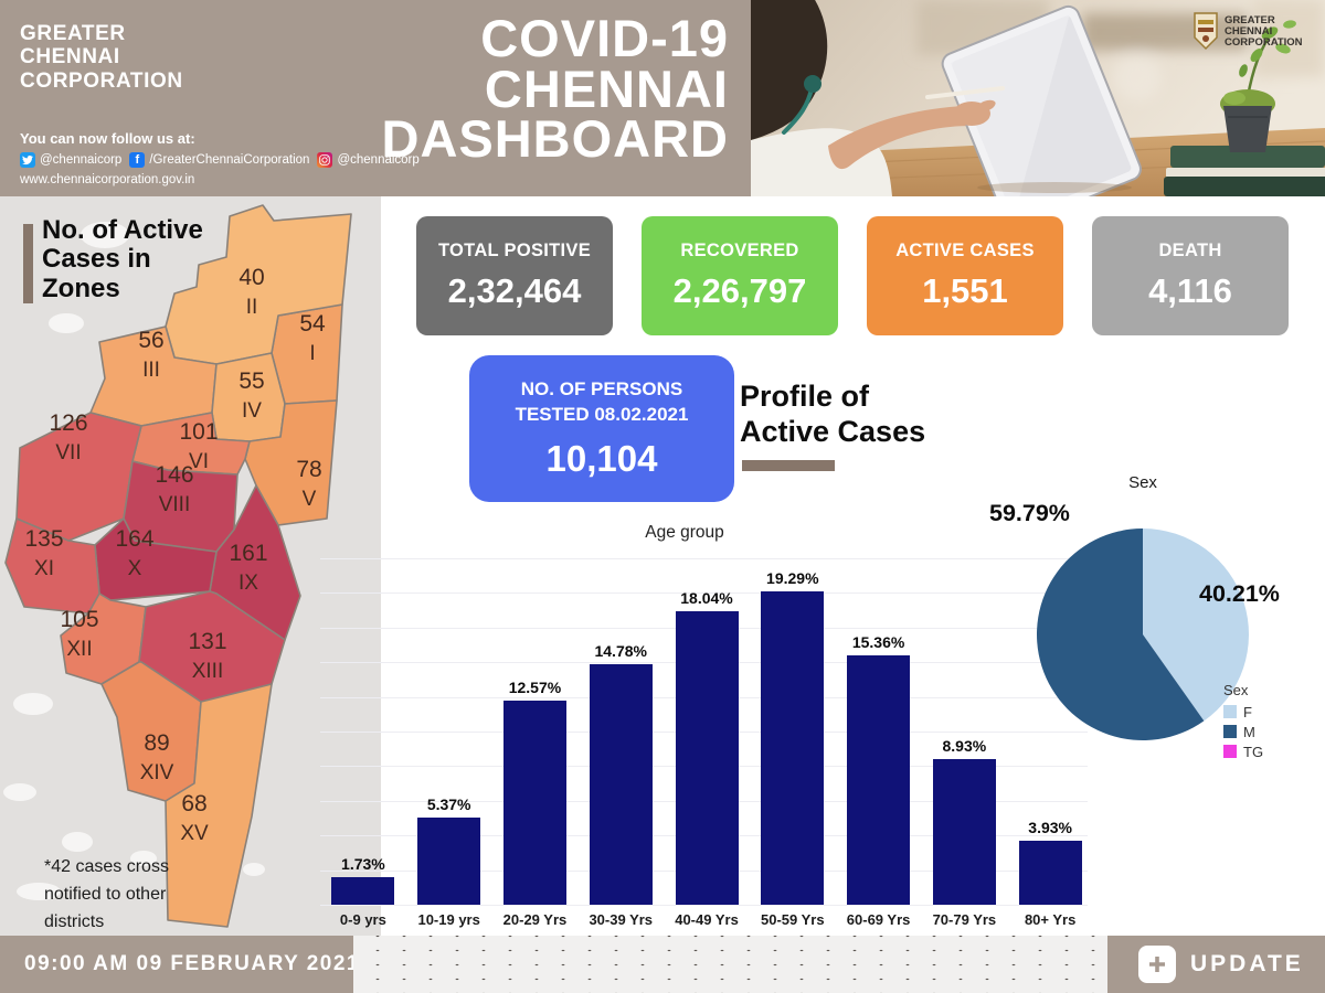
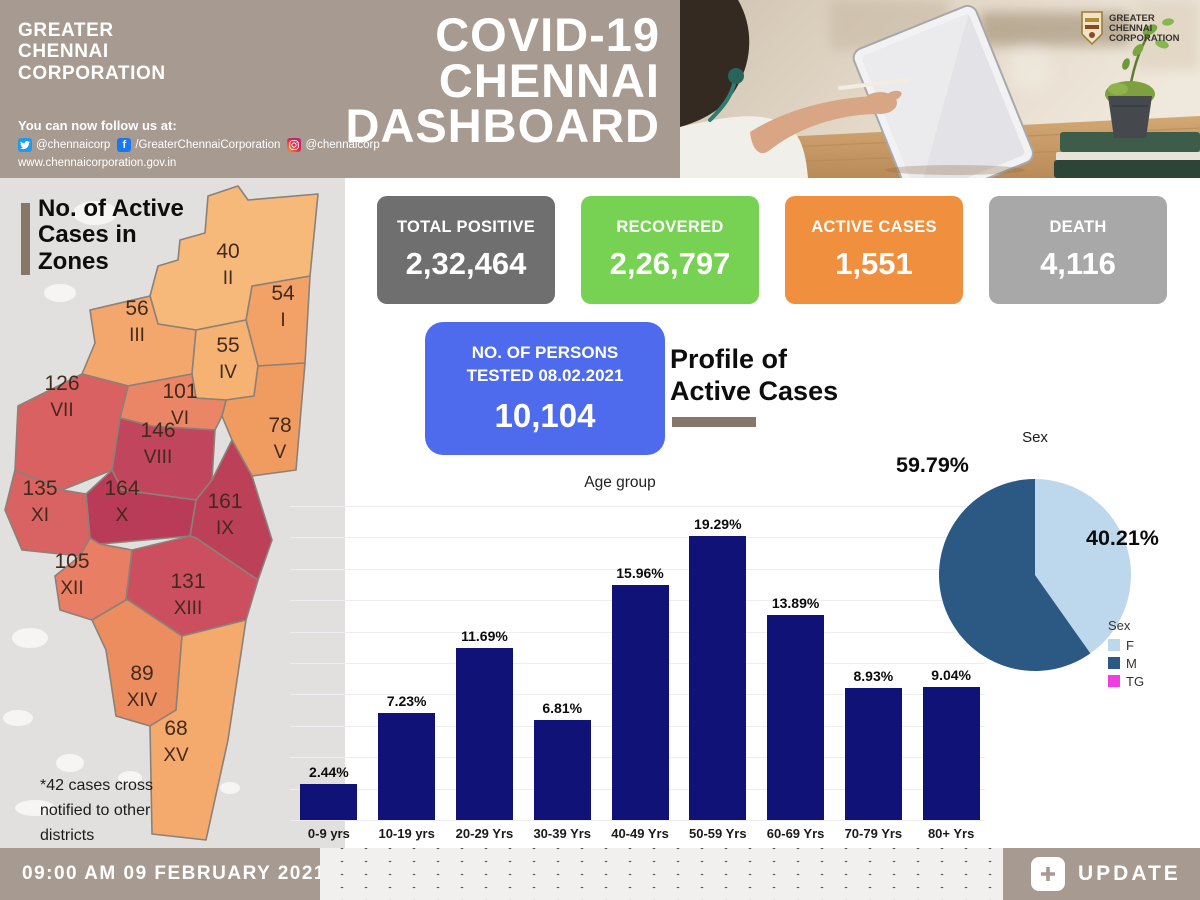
Age group/0-9 yrs: 1.73% -> 2.44%
Age group/10-19 yrs: 5.37% -> 7.23%
Age group/20-29 Yrs: 12.57% -> 11.69%
Age group/30-39 Yrs: 14.78% -> 6.81%
Age group/40-49 Yrs: 18.04% -> 15.96%
Age group/60-69 Yrs: 15.36% -> 13.89%
Age group/80+ Yrs: 3.93% -> 9.04%
